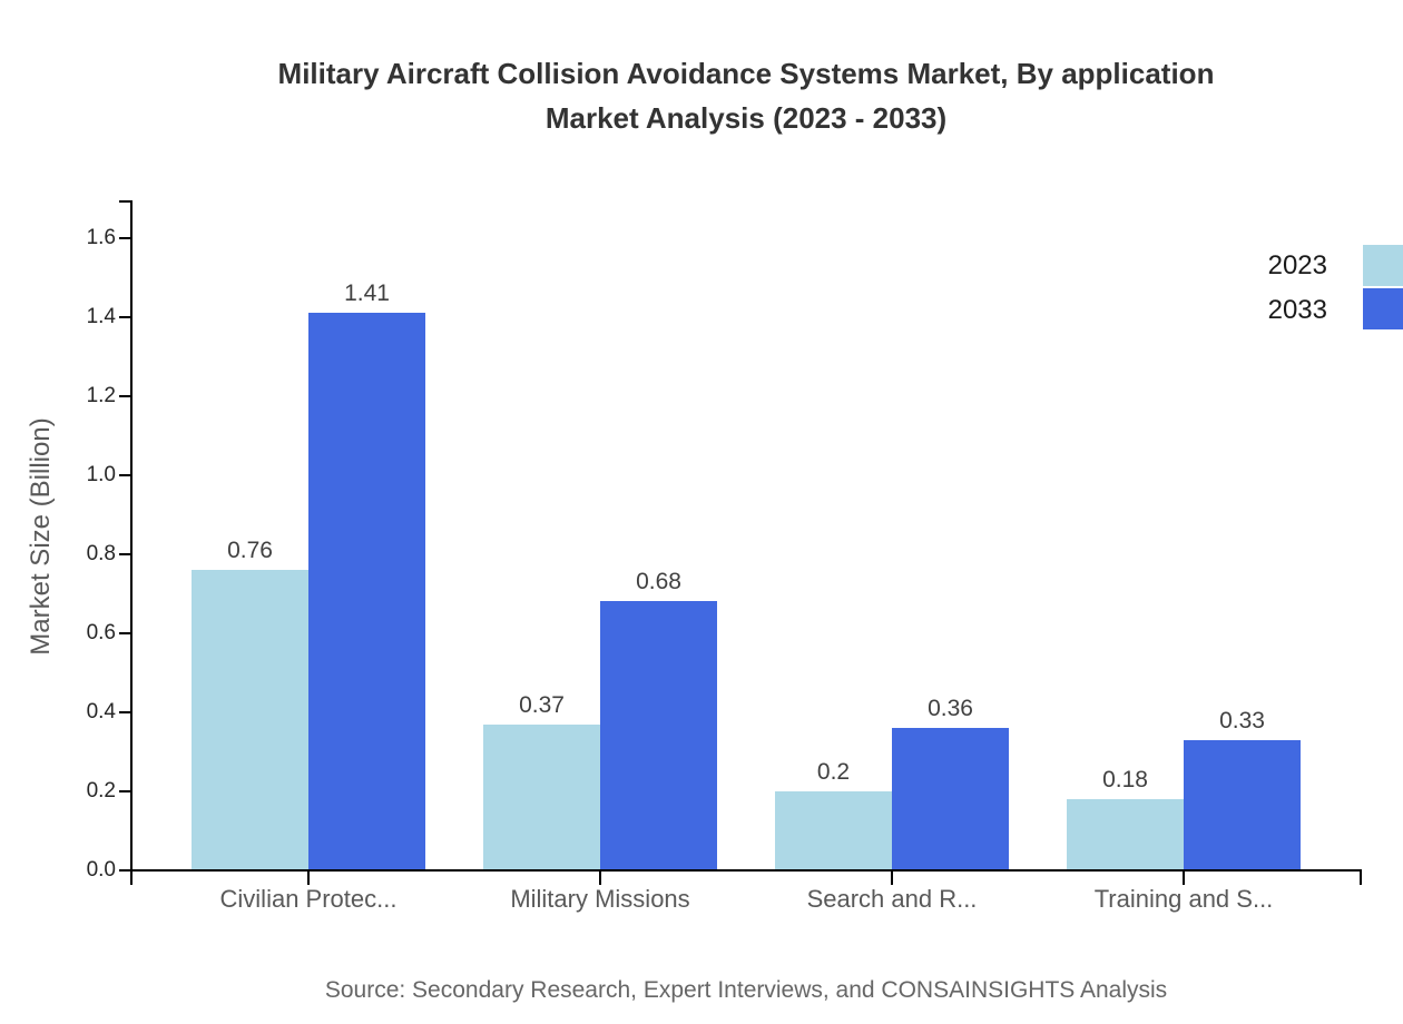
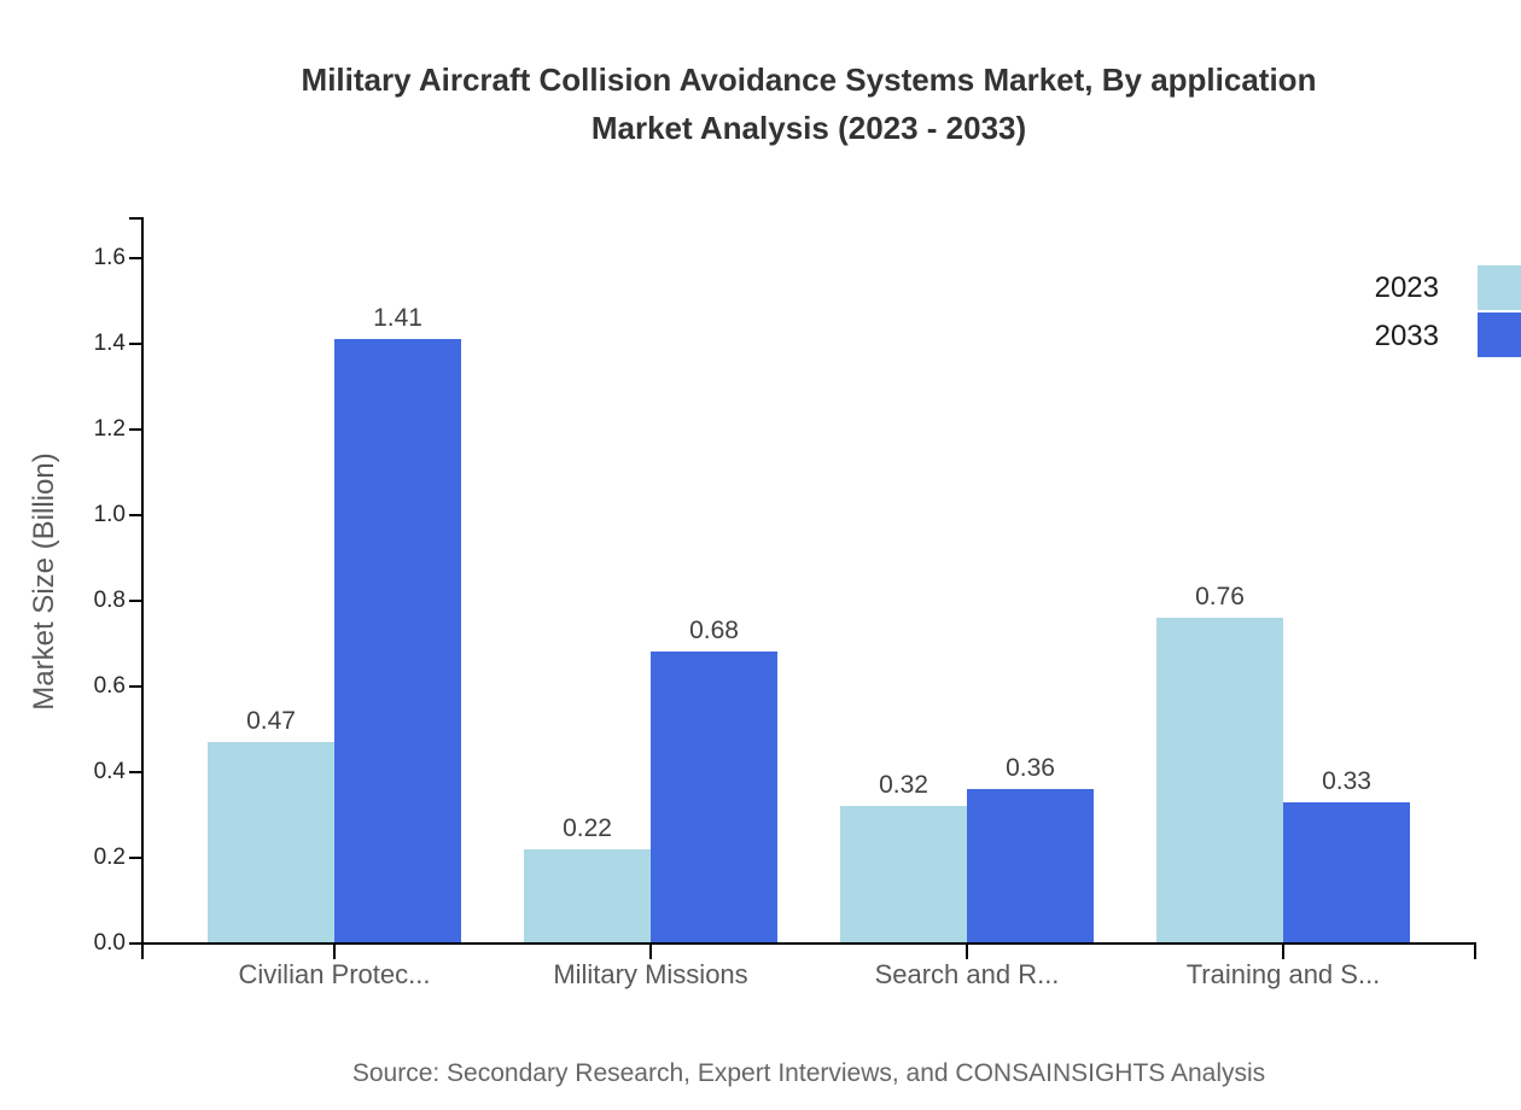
2023/Civilian Protec...: 0.76 -> 0.47
2023/Military Missions: 0.37 -> 0.22
2023/Search and R...: 0.2 -> 0.32
2023/Training and S...: 0.18 -> 0.76
